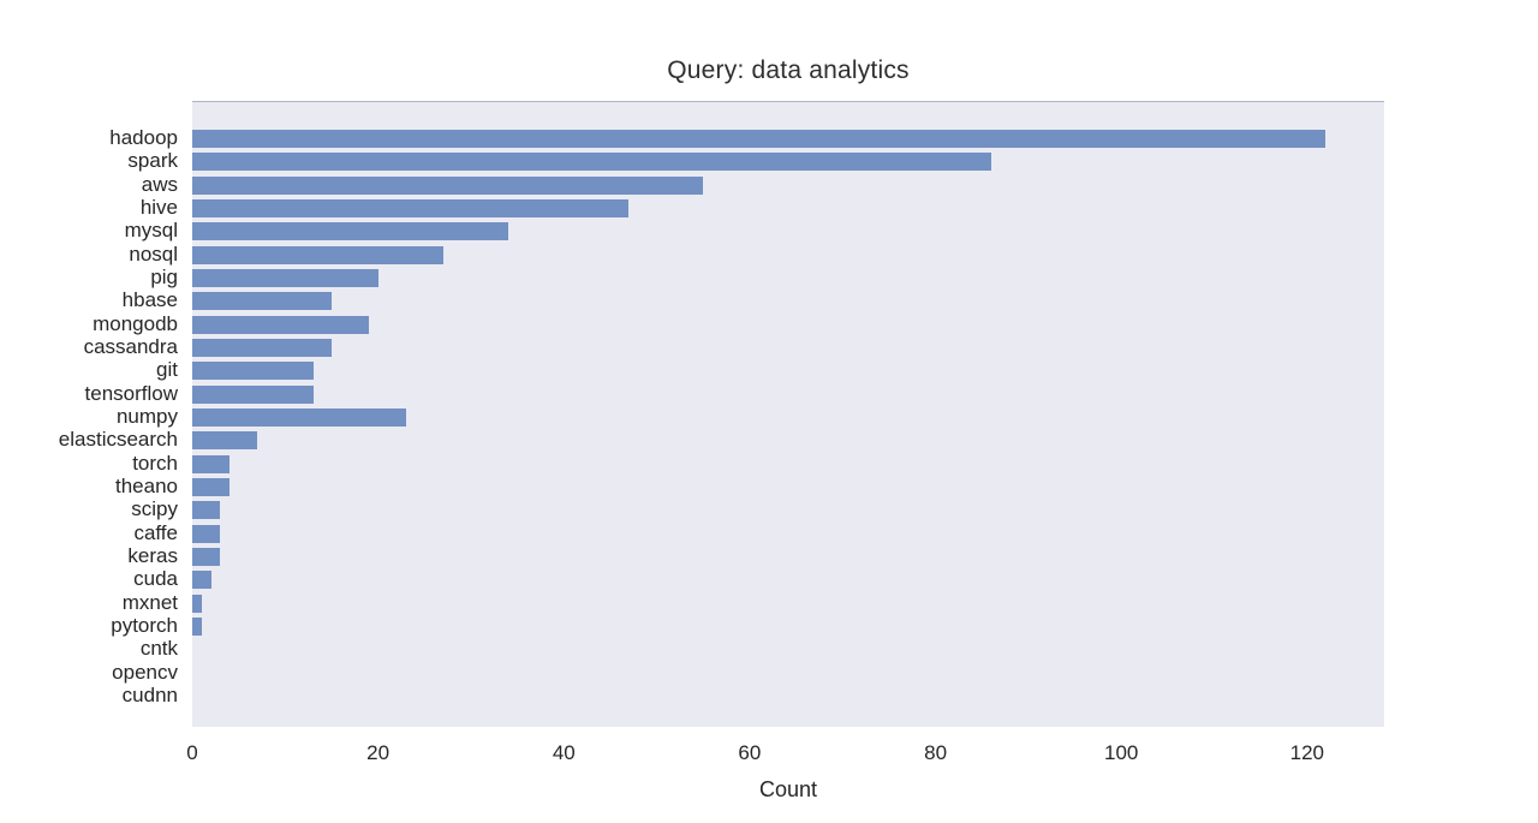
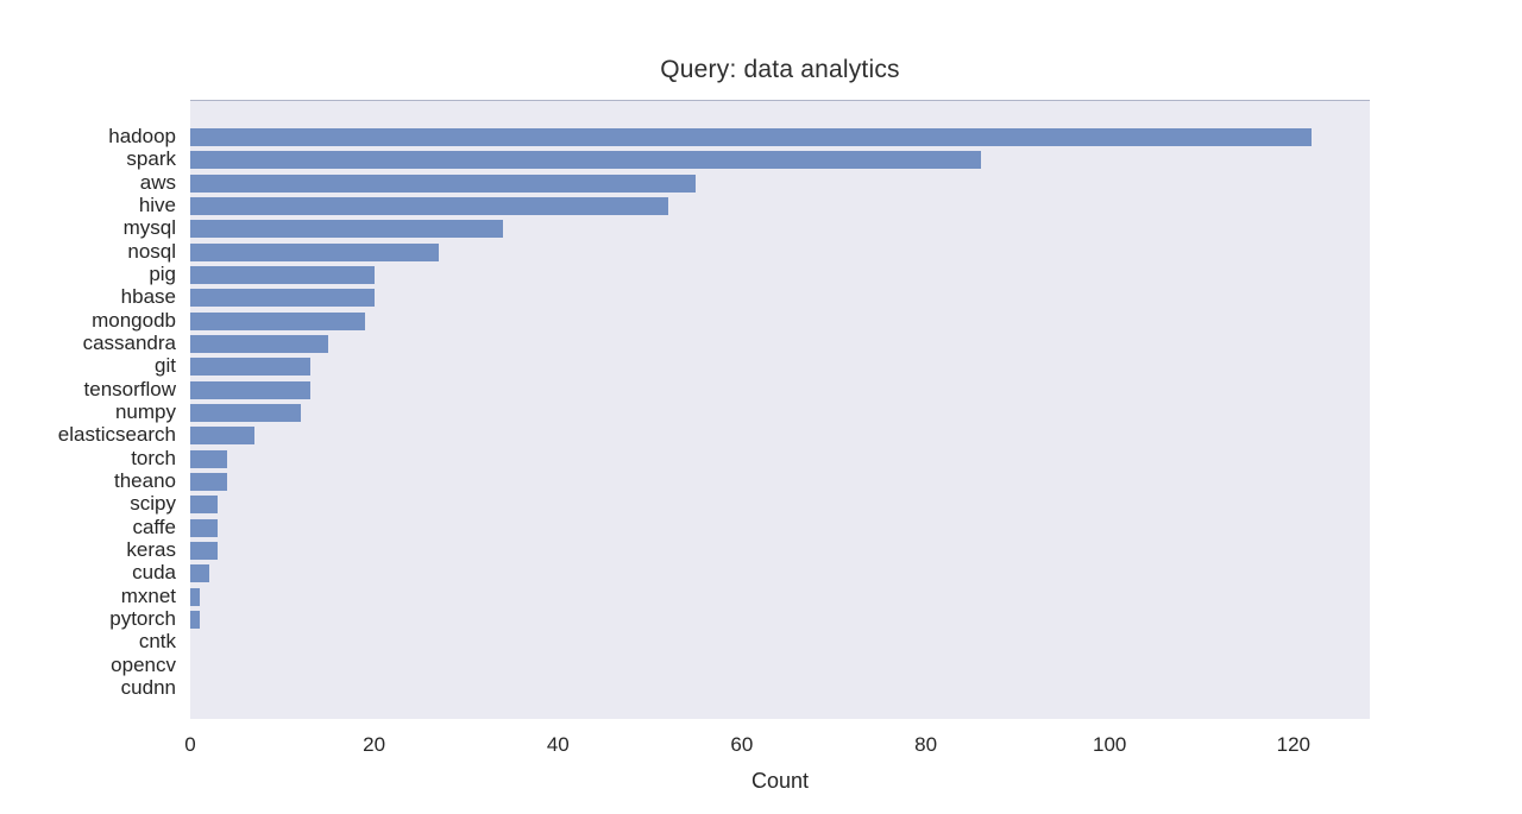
hive: 47 -> 52
hbase: 15 -> 20
numpy: 23 -> 12
